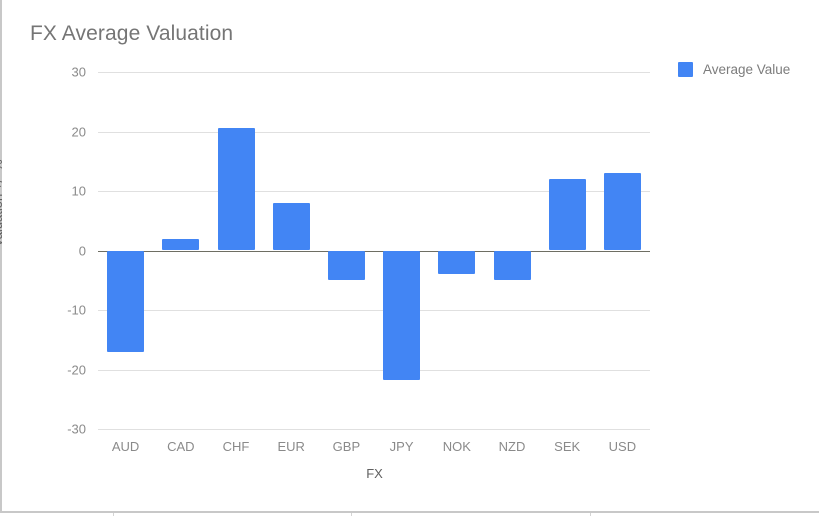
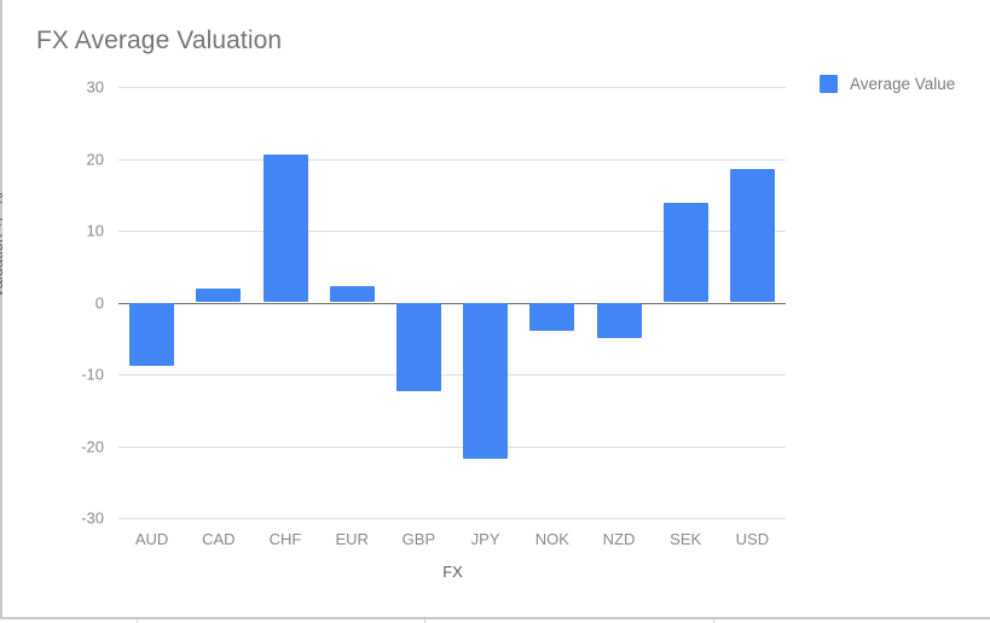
AUD: -17 -> -9
EUR: 8 -> 2
GBP: -5 -> -12
SEK: 12 -> 14
USD: 13 -> 18
